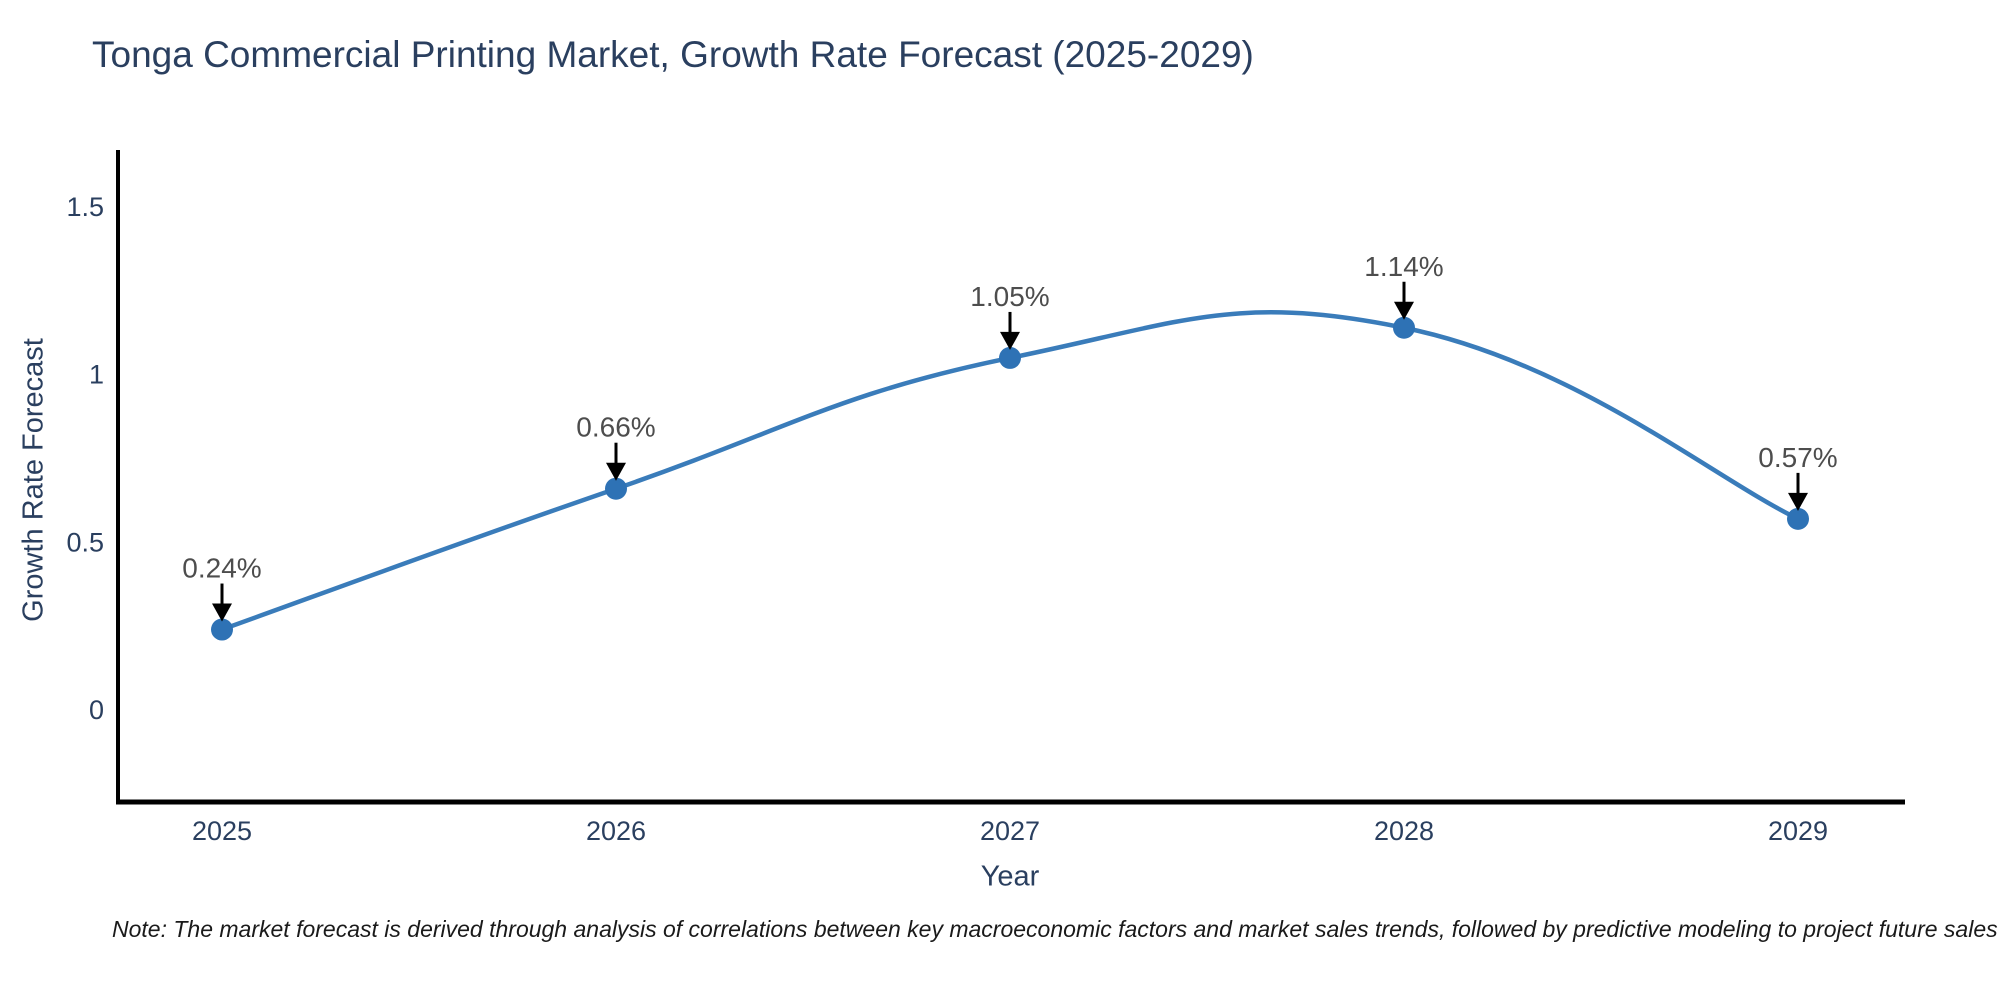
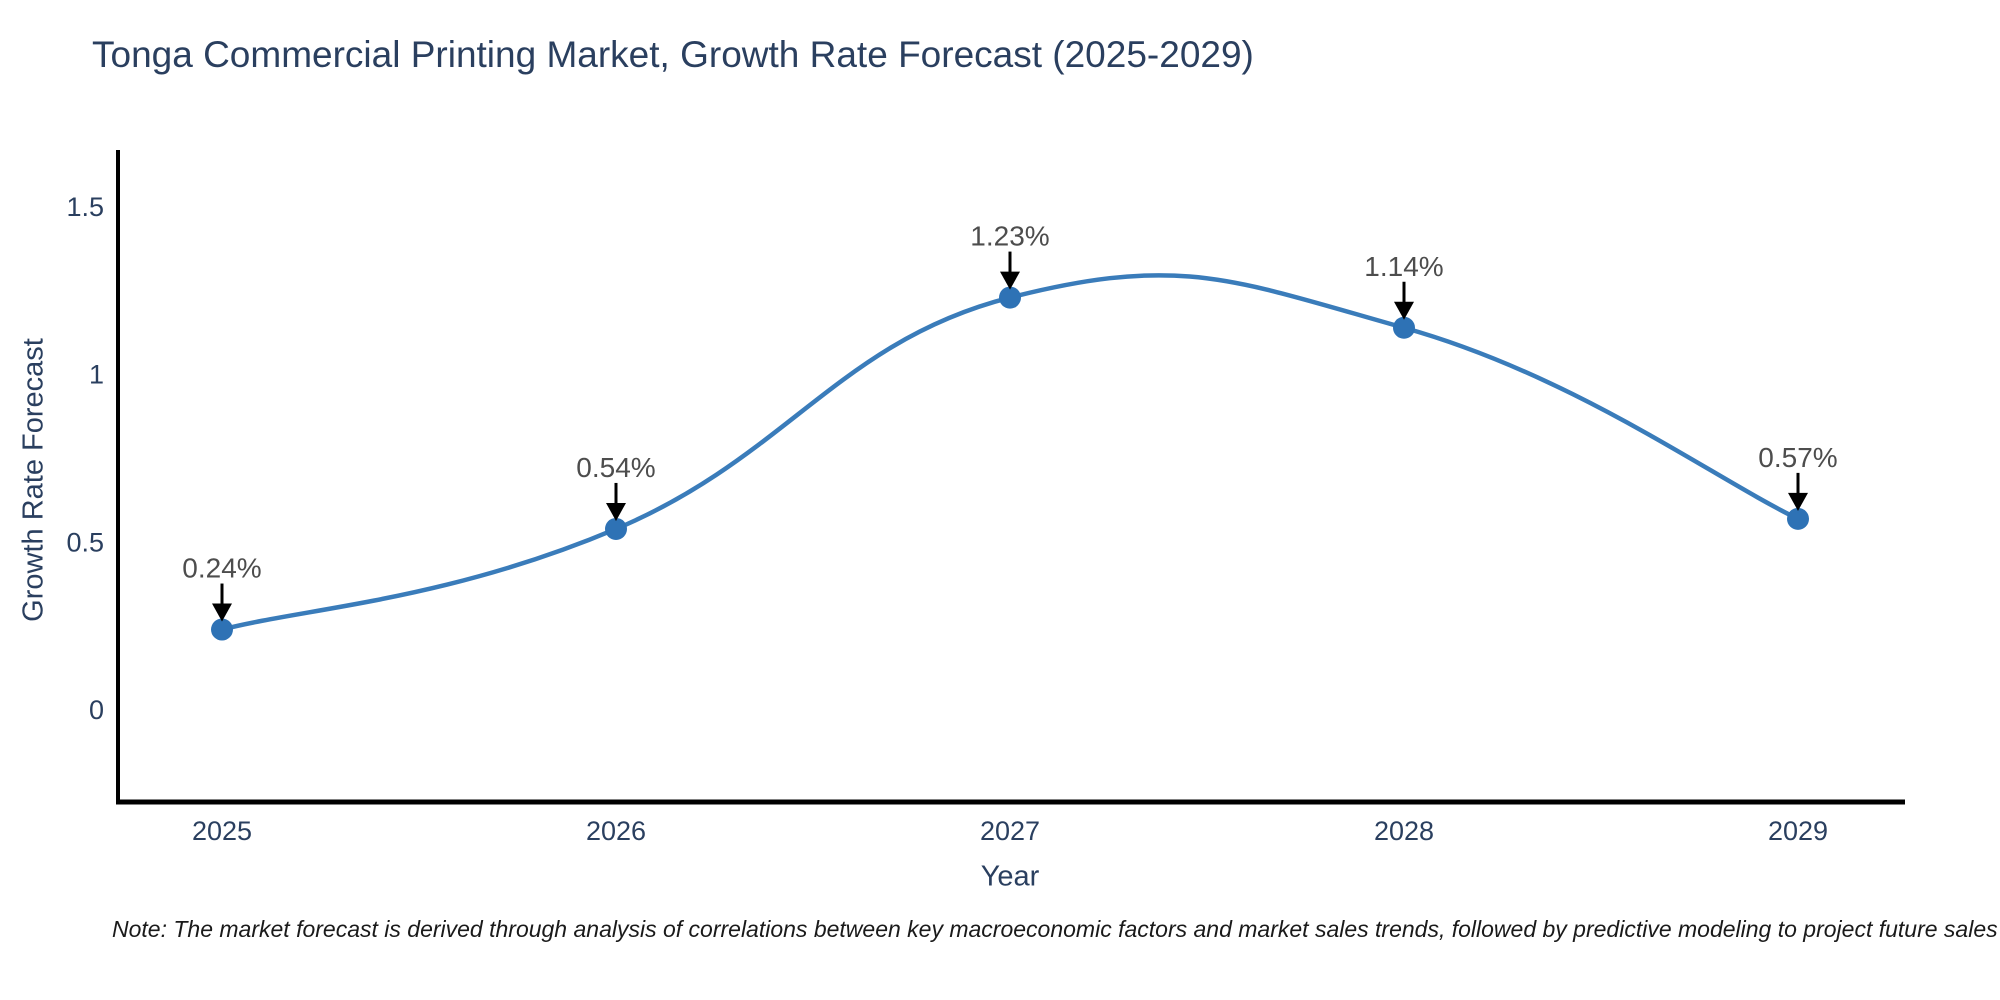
2026: 0.66% -> 0.54%
2027: 1.05% -> 1.23%
